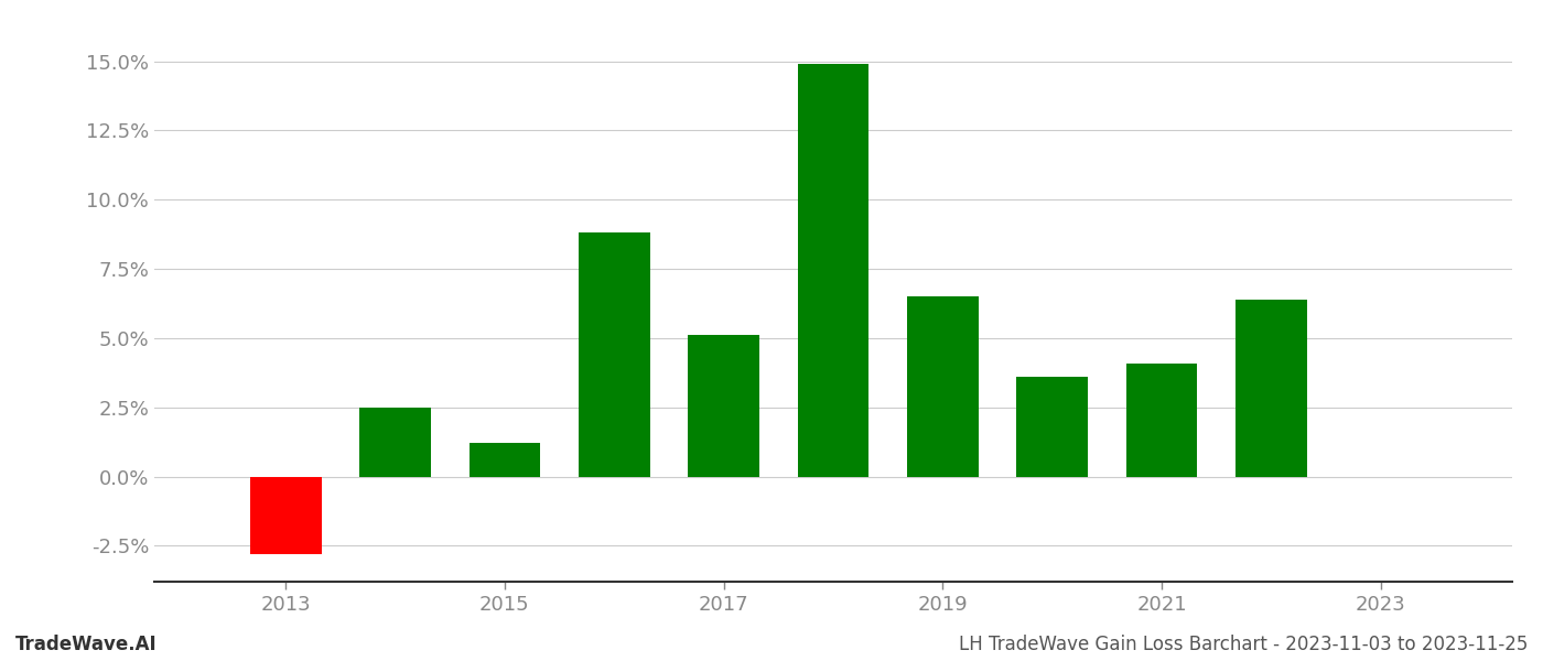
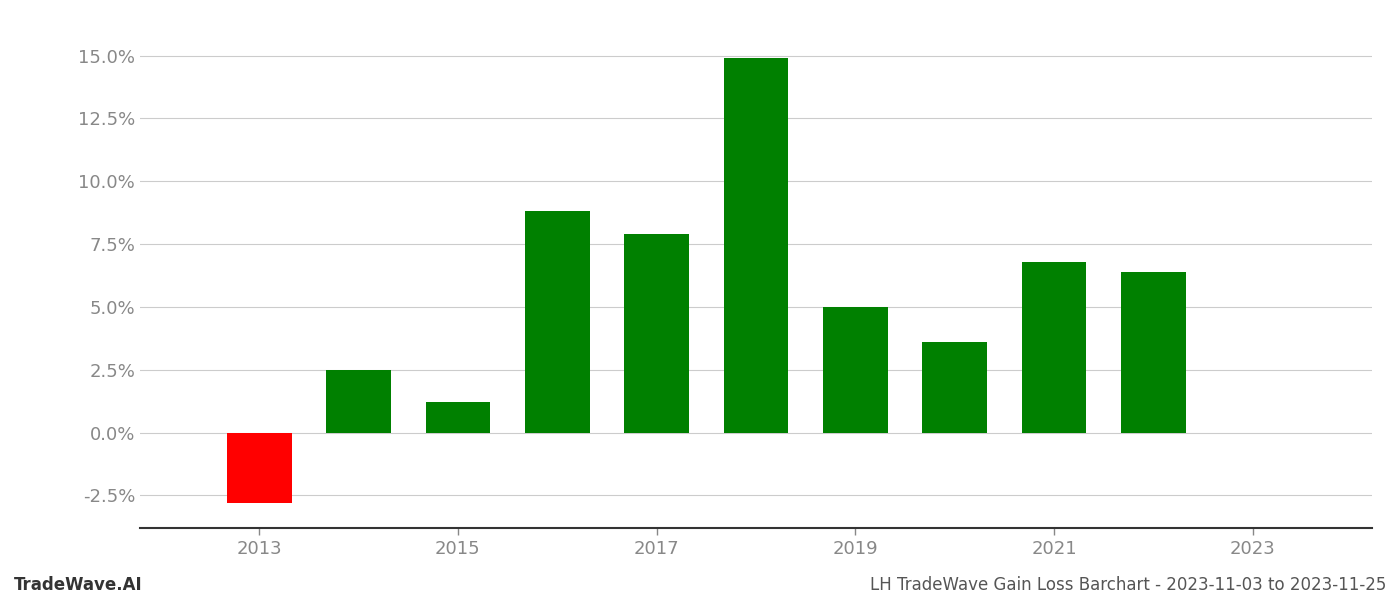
2017: 5.1% -> 7.9%
2019: 6.5% -> 5.0%
2021: 4.1% -> 6.8%
